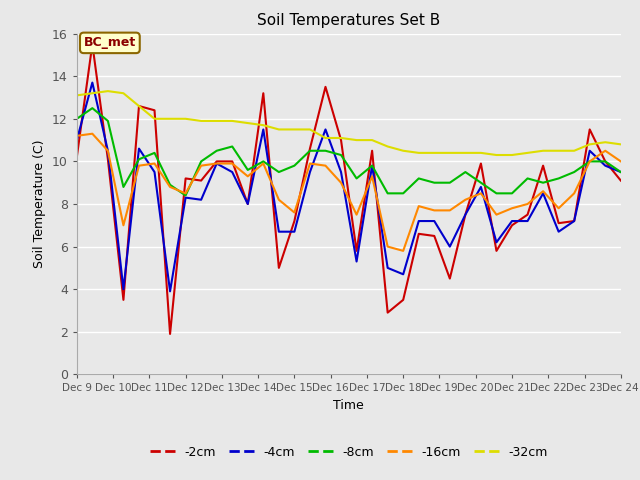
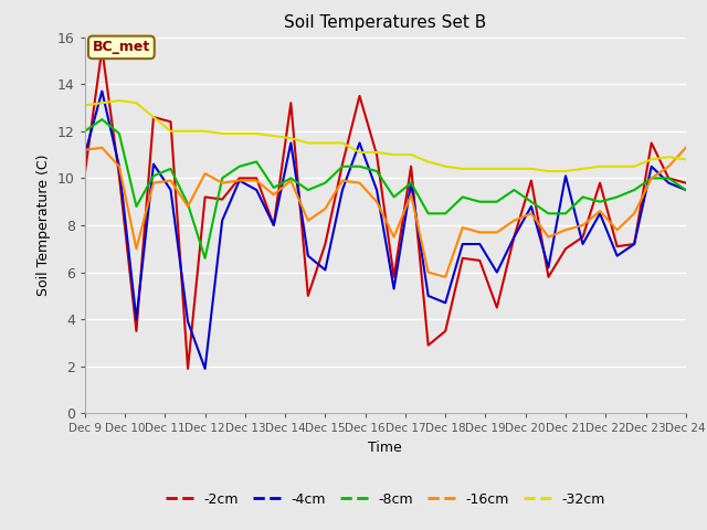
-4cm/Dec 12: 8.3 -> 1.9
-8cm/Dec 12: 8.4 -> 6.6
-16cm/Dec 12: 8.5 -> 10.2
-4cm/Dec 15: 6.7 -> 6.1
-16cm/Dec 15: 7.6 -> 8.7
-4cm/Dec 21: 7.2 -> 10.1
-2cm/Dec 24: 9.1 -> 9.8
-16cm/Dec 24: 10.0 -> 11.3
